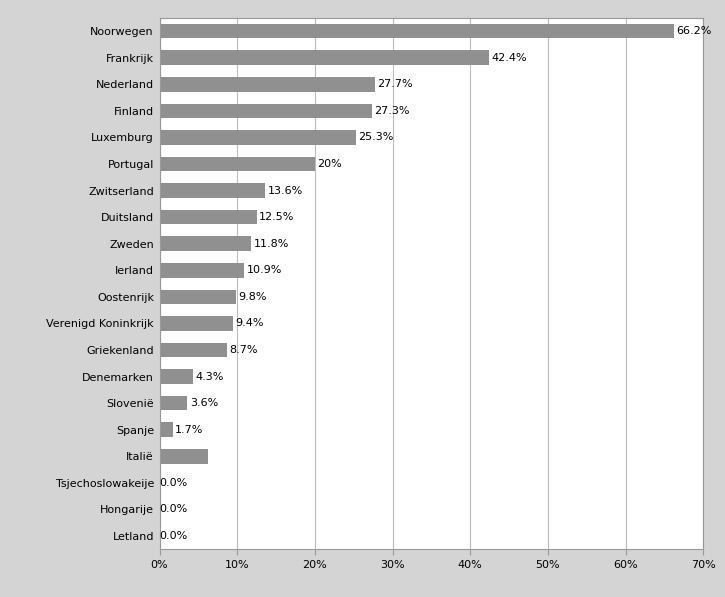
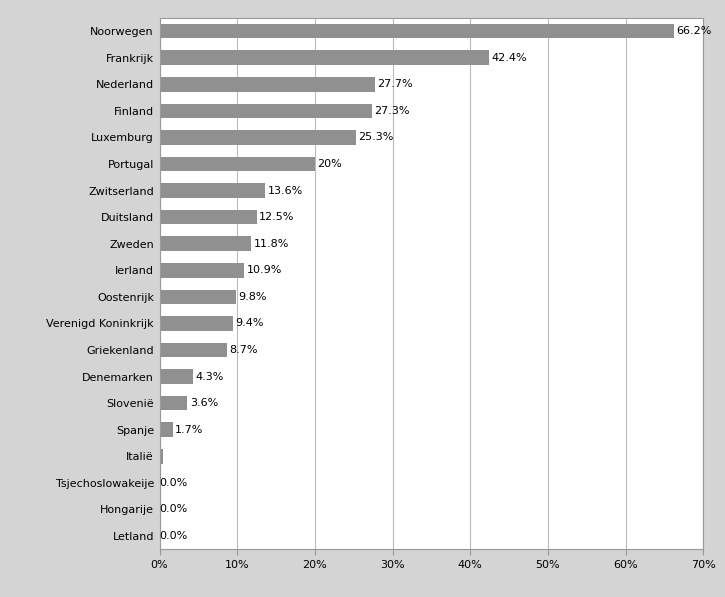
Italië: 6.2% -> 0.4%
